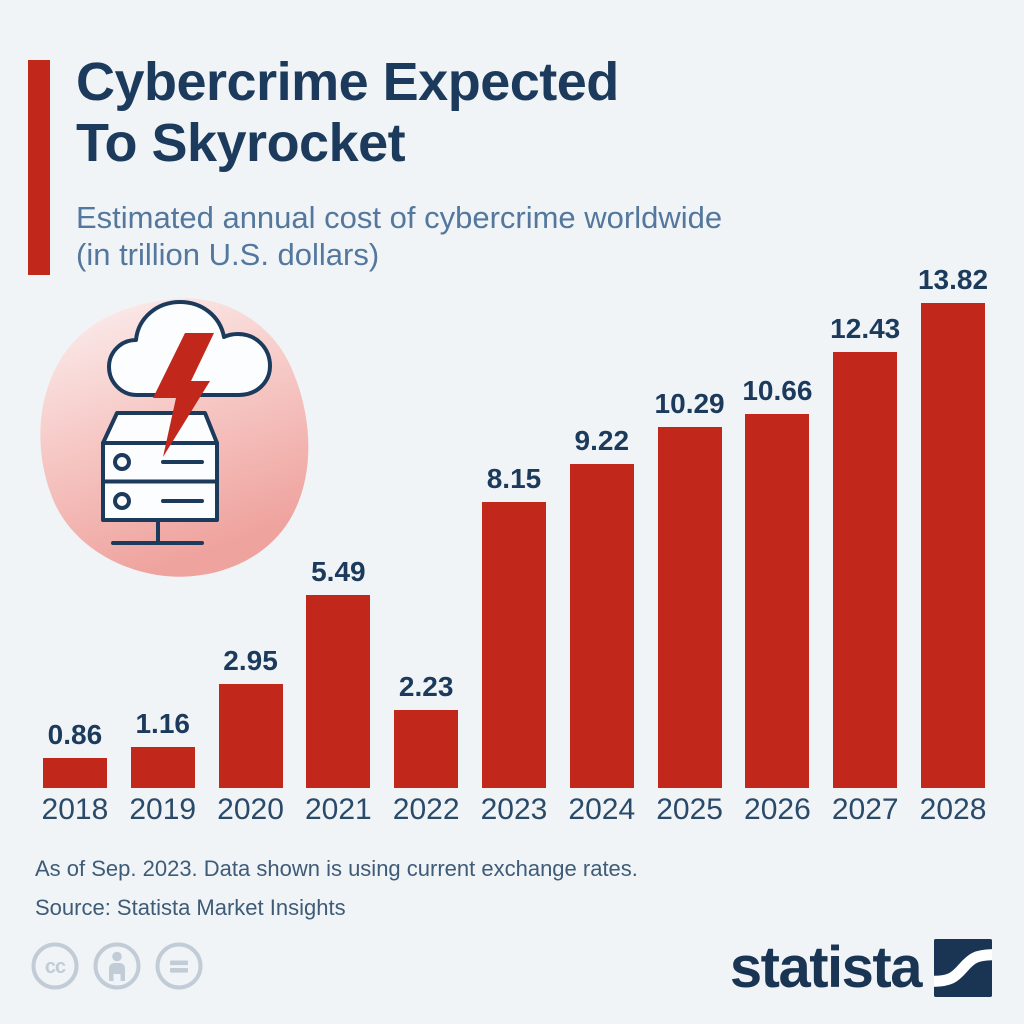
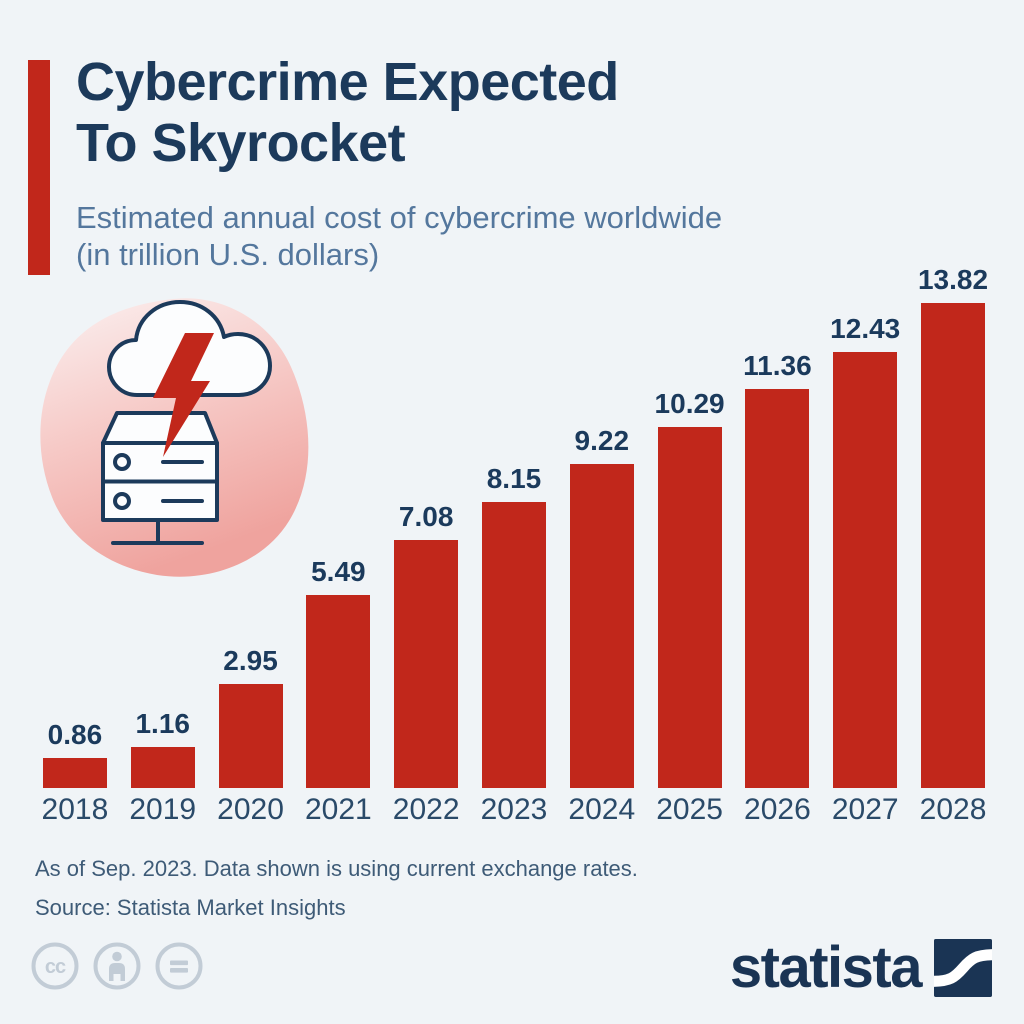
2022: 2.23 -> 7.08
2026: 10.66 -> 11.36
